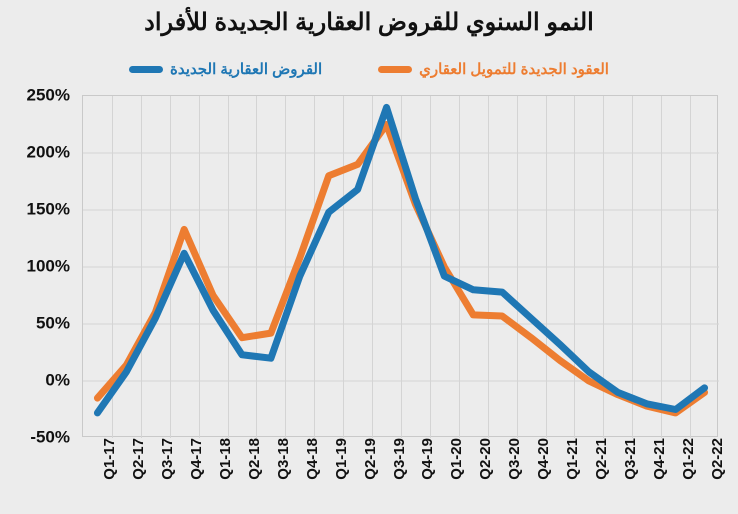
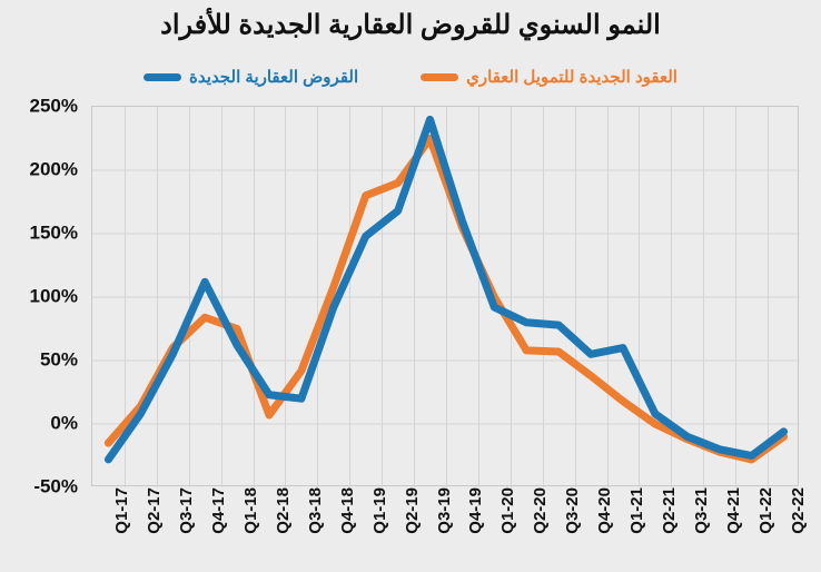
العقود الجديدة للتمويل العقاري/Q4-17: 133% -> 84%
العقود الجديدة للتمويل العقاري/Q2-18: 38% -> 7%
القروض العقارية الجديدة/Q1-21: 32% -> 60%
